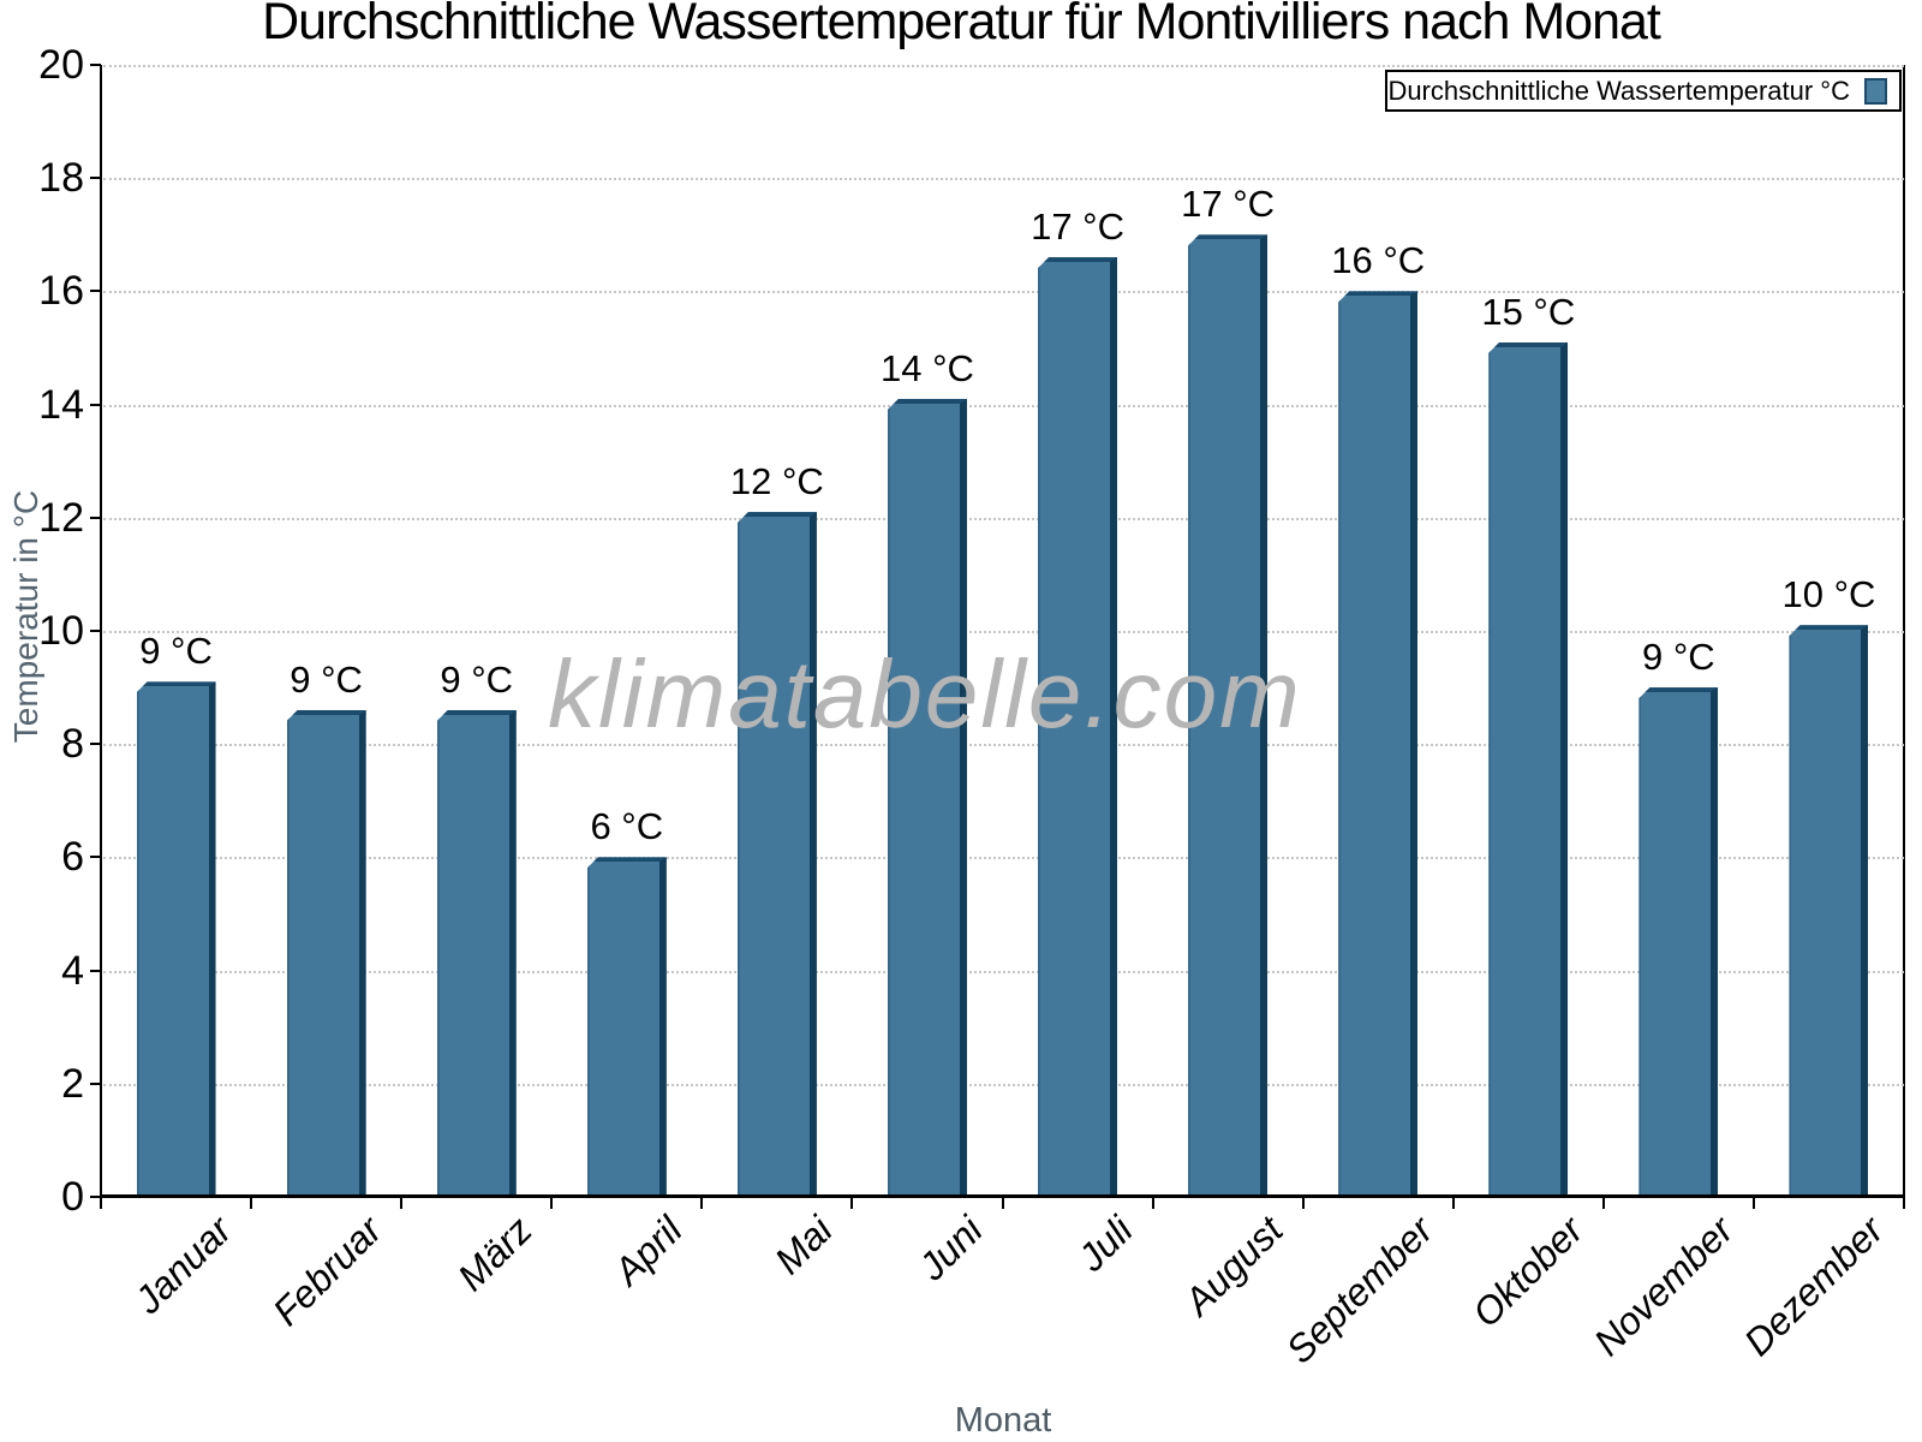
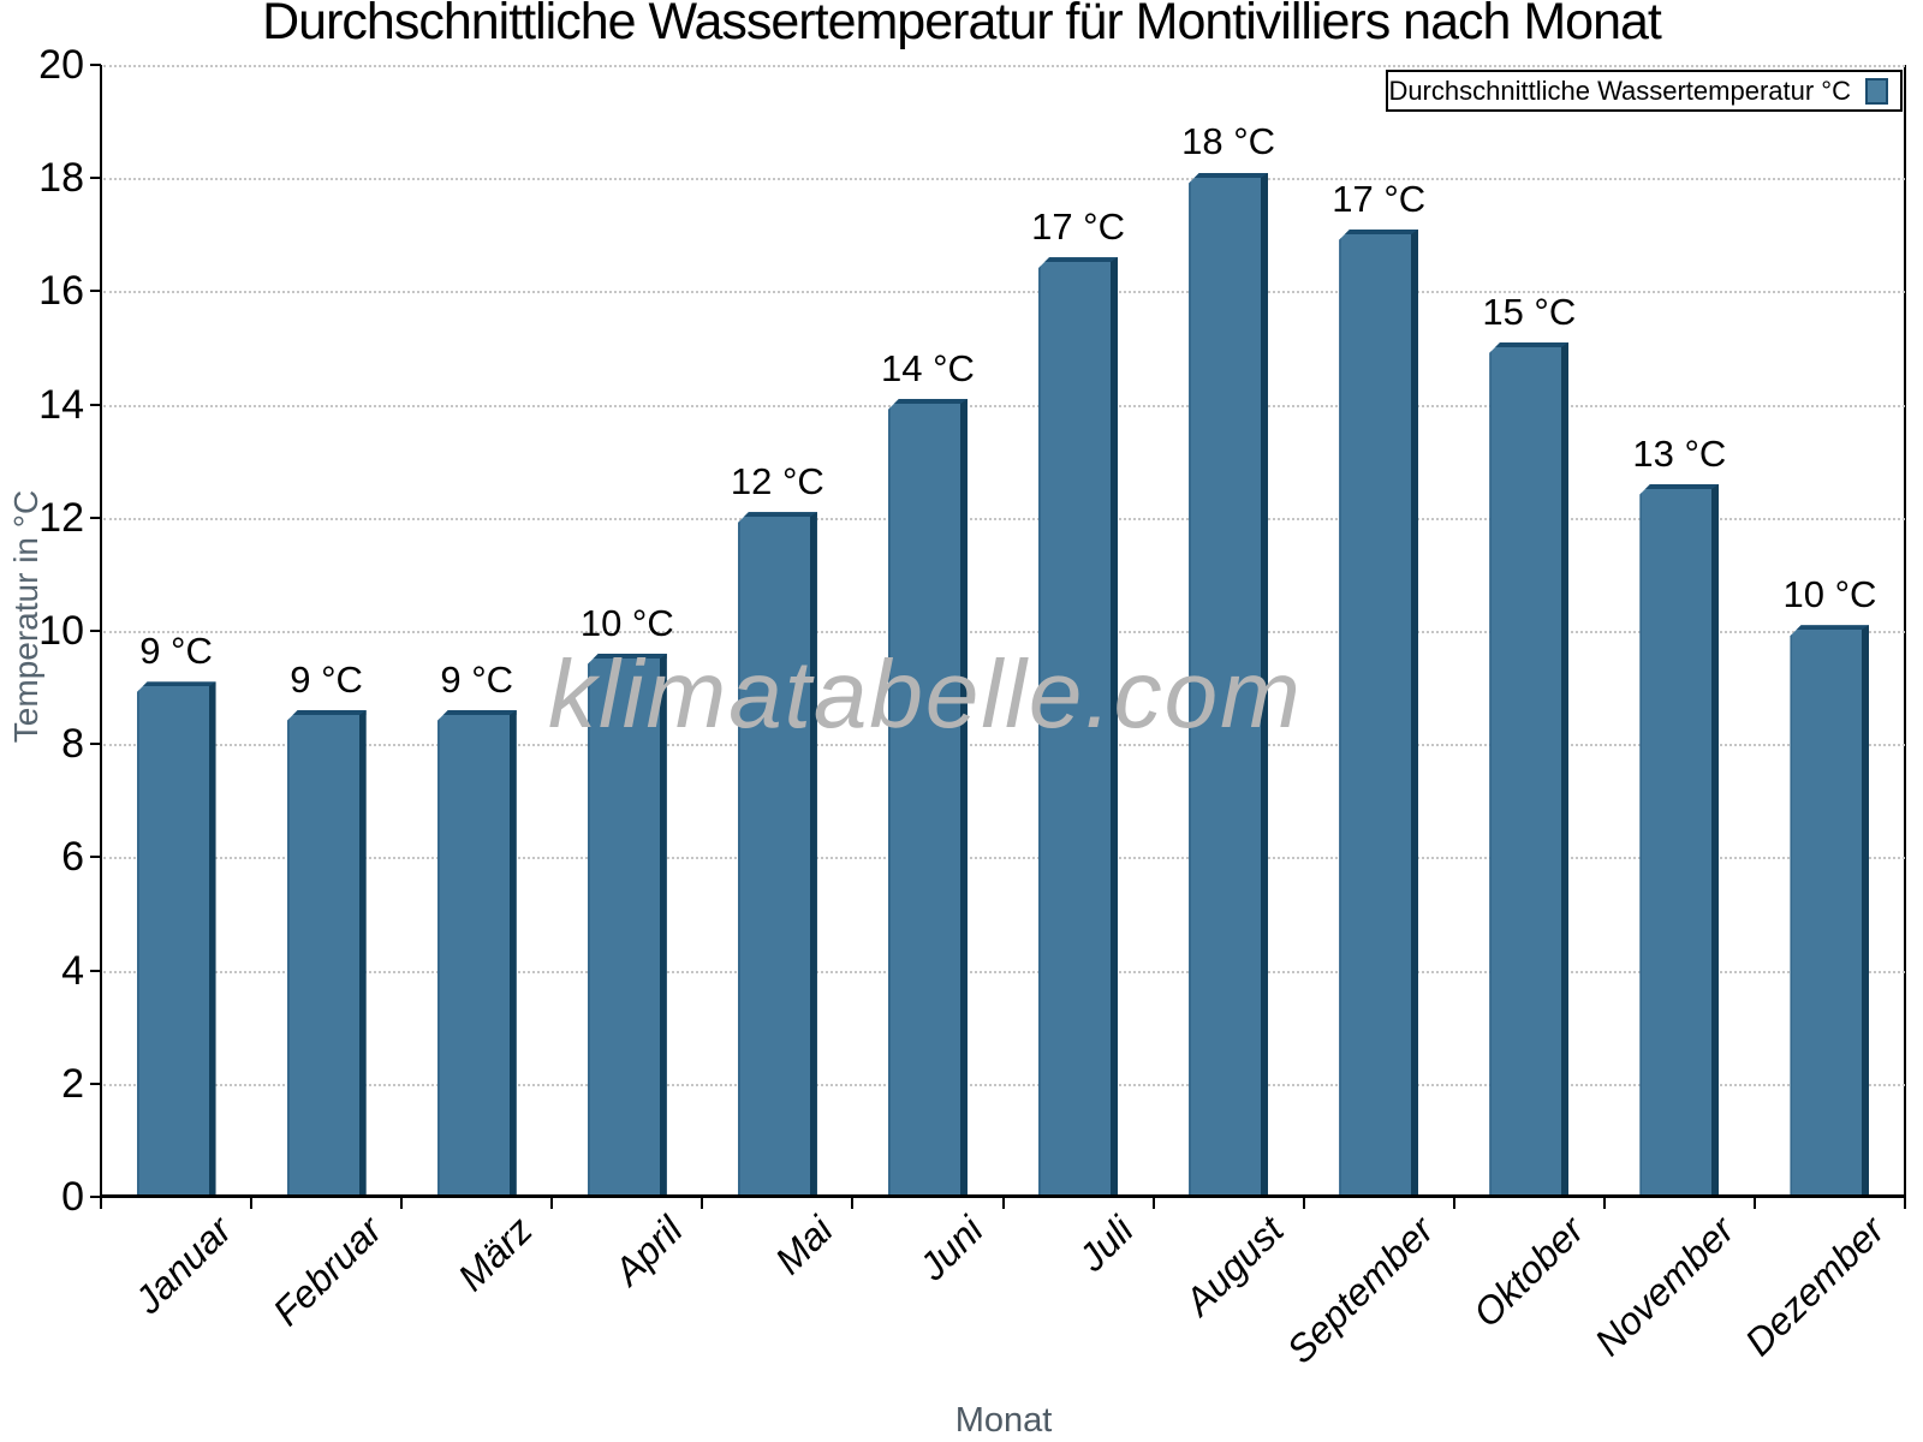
April: 6 -> 10
August: 17 -> 18
September: 16 -> 17
November: 9 -> 13
